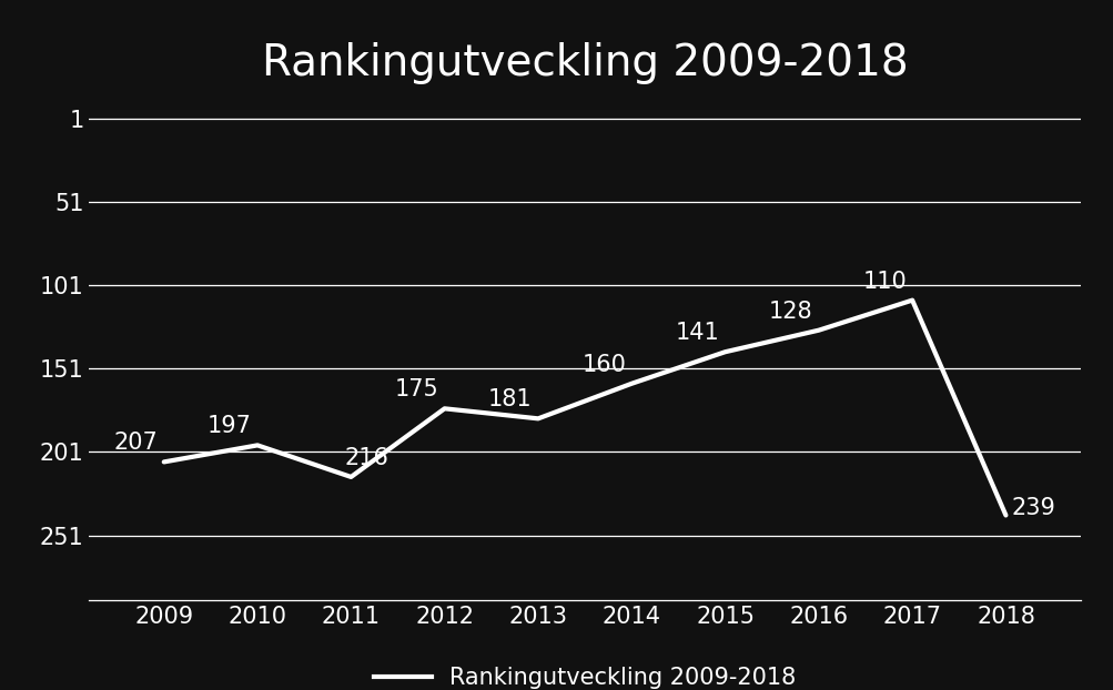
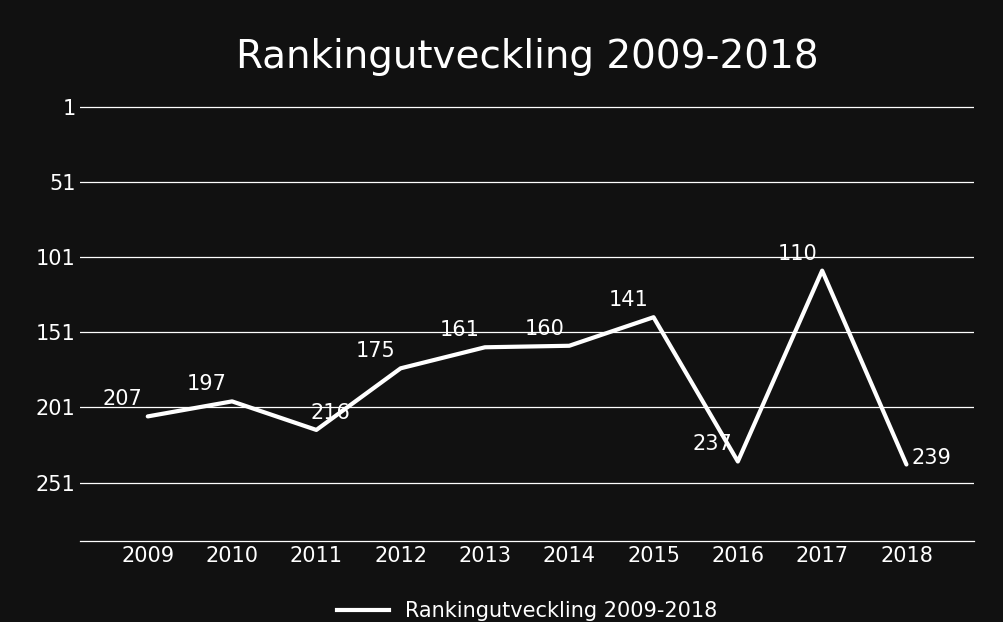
2013: 181 -> 161
2016: 128 -> 237
